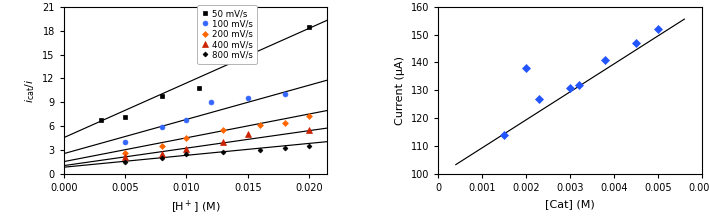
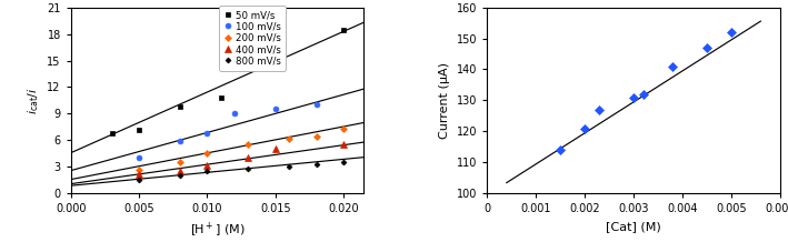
0.002: 138 -> 121
